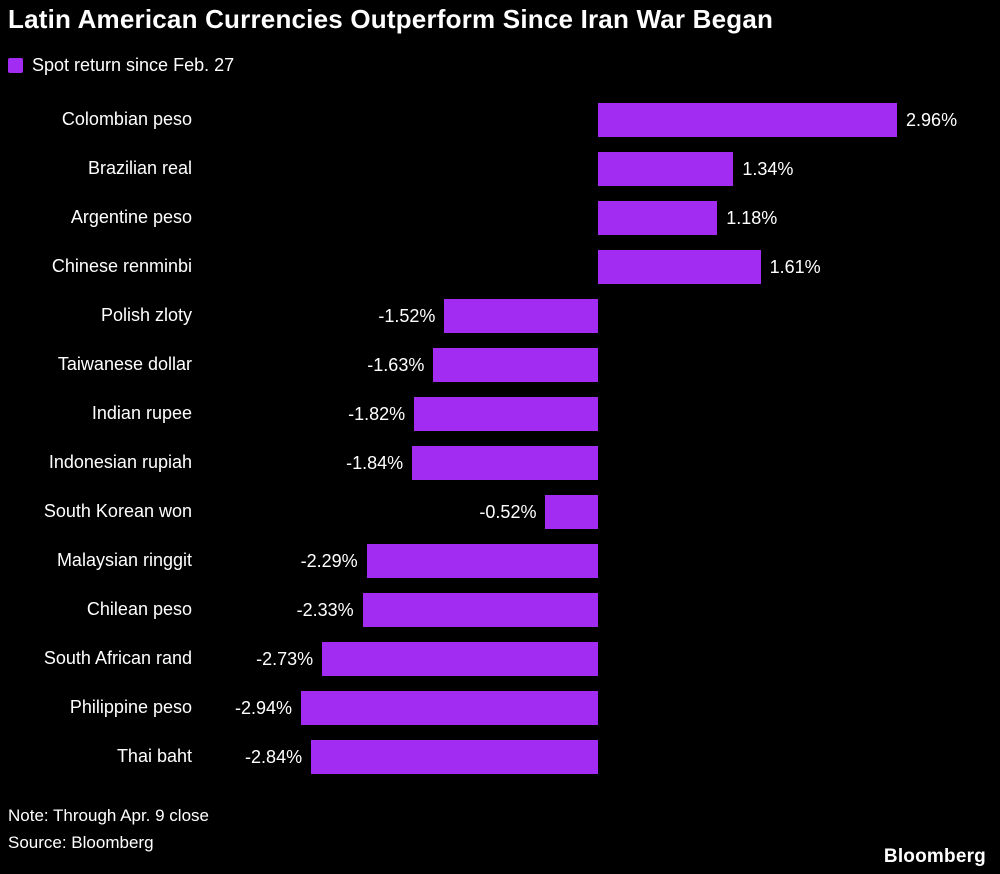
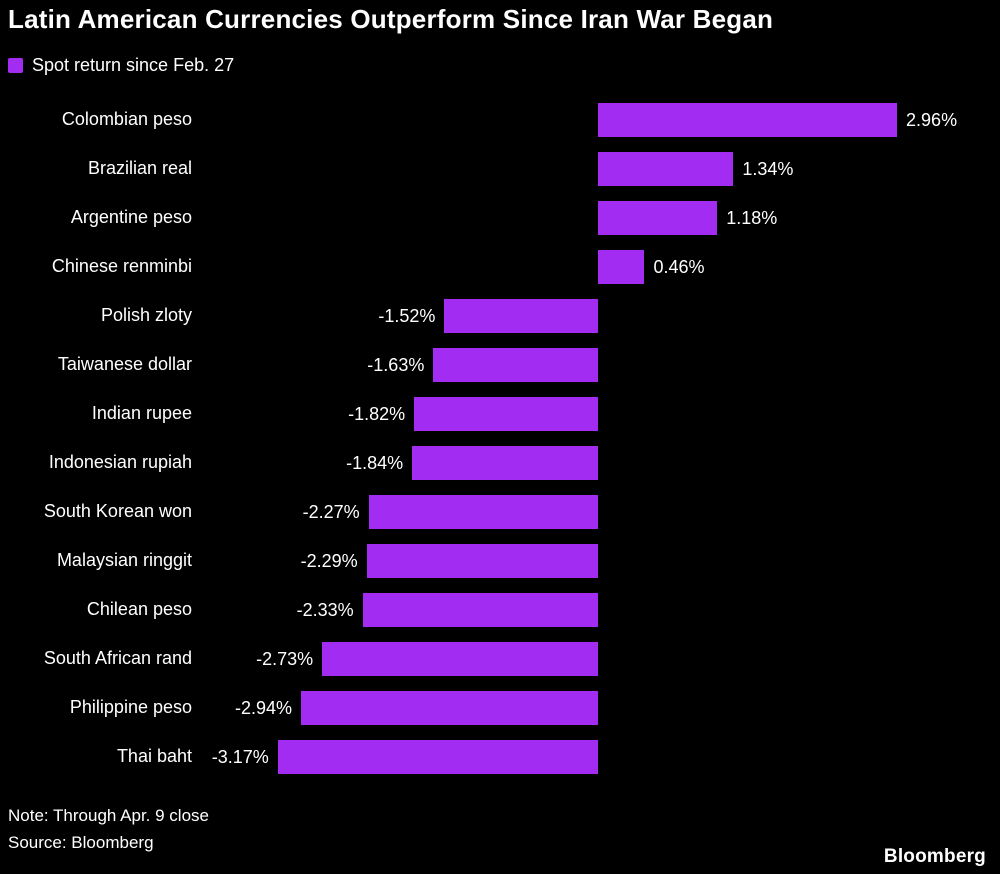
Chinese renminbi: 1.61% -> 0.46%
South Korean won: -0.52% -> -2.27%
Thai baht: -2.84% -> -3.17%
